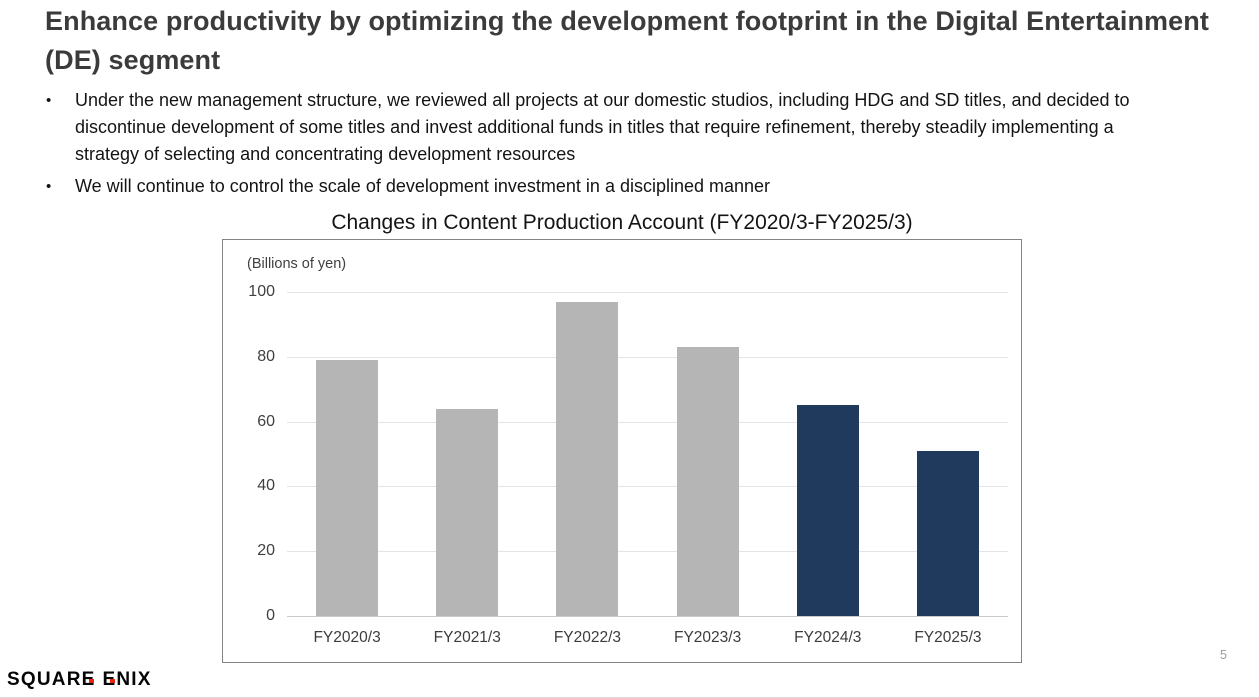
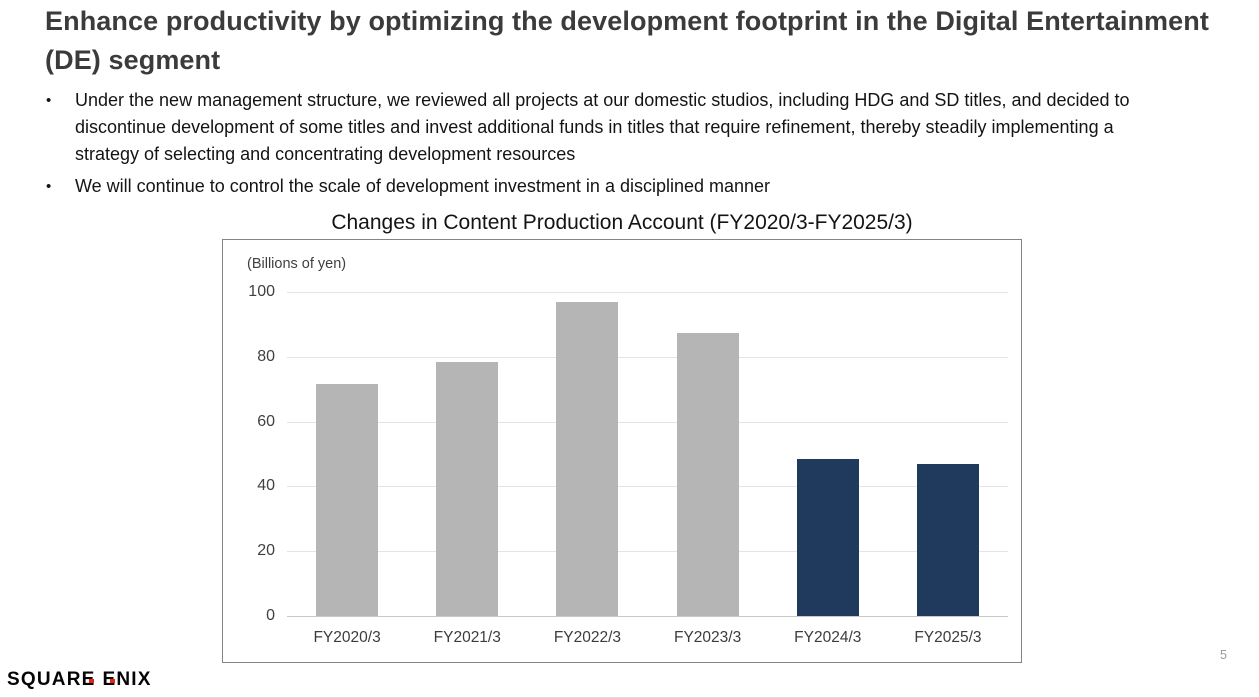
FY2020/3: 79 -> 72
FY2021/3: 64 -> 78
FY2023/3: 83 -> 88
FY2024/3: 65 -> 48
FY2025/3: 51 -> 47
